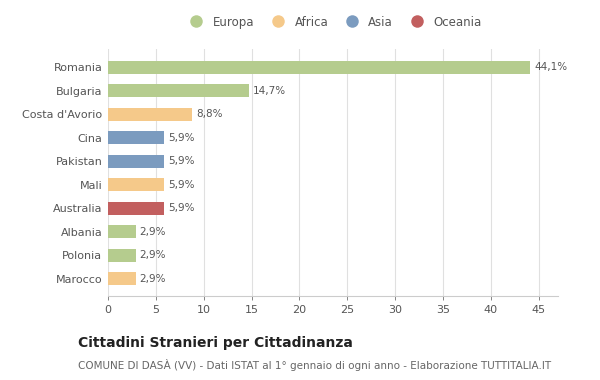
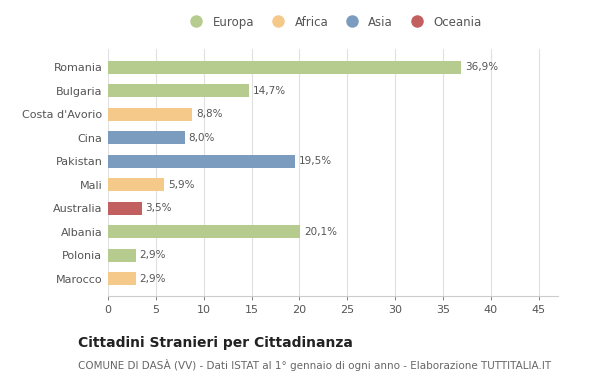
Romania: 44,1% -> 36,9%
Cina: 5,9% -> 8,0%
Pakistan: 5,9% -> 19,5%
Australia: 5,9% -> 3,5%
Albania: 2,9% -> 20,1%
